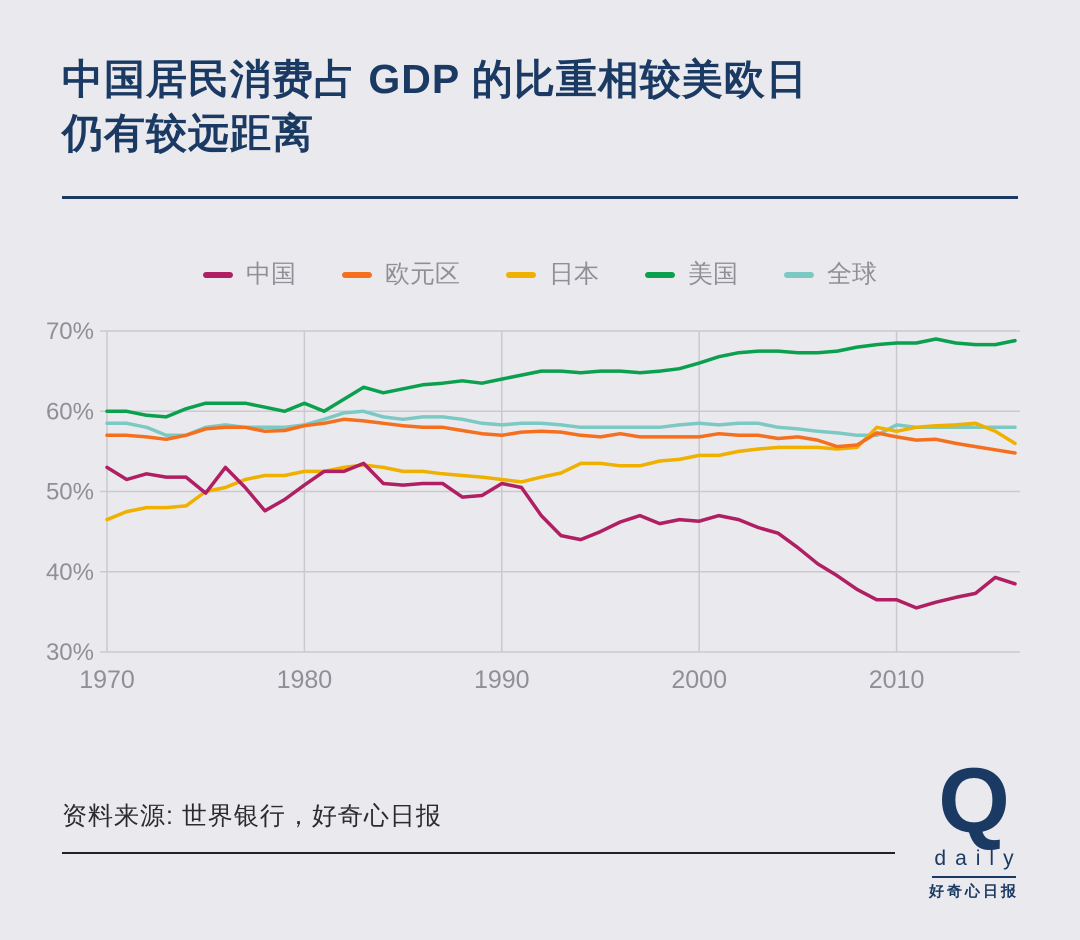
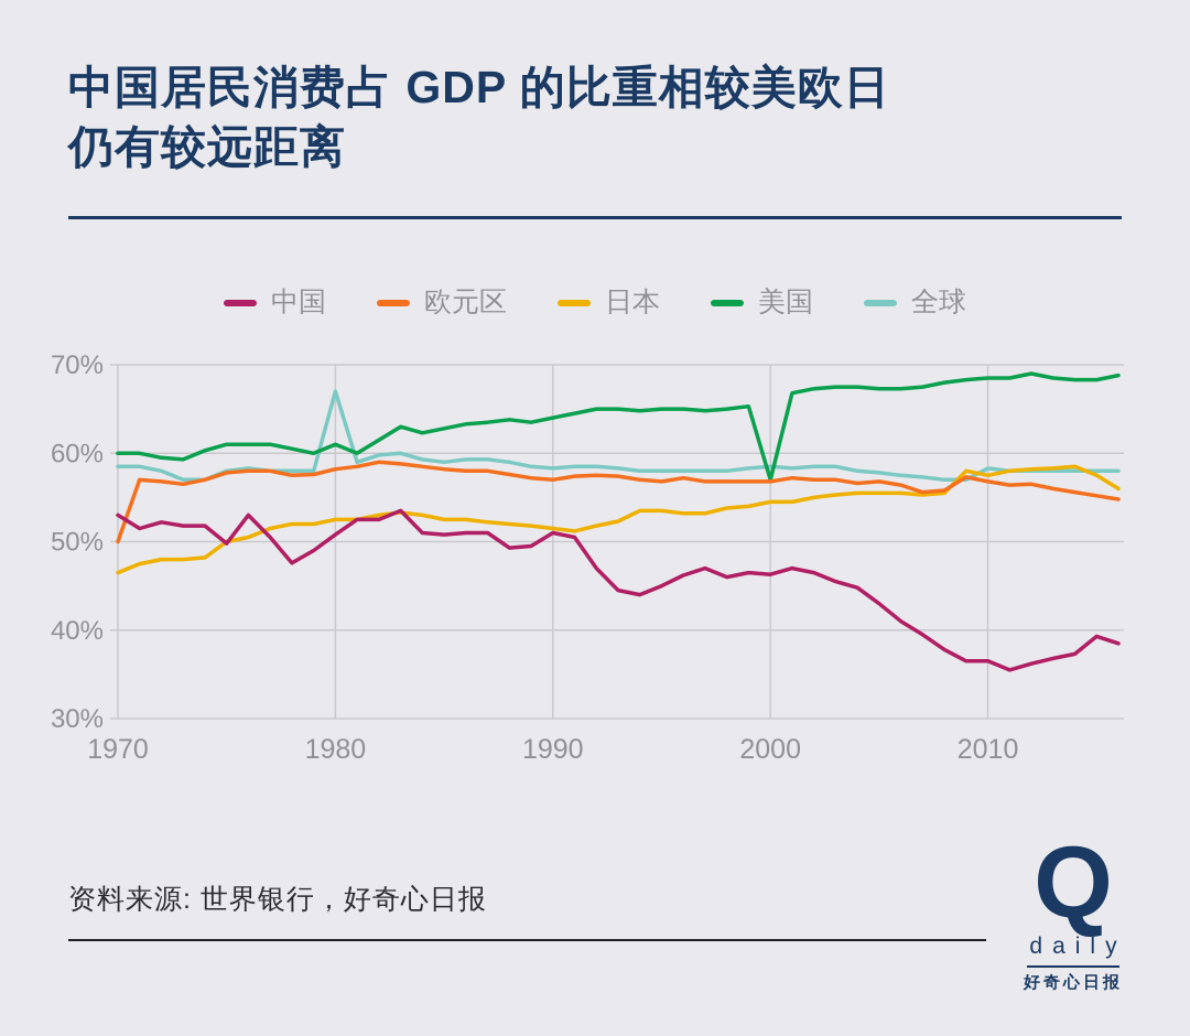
欧元区/1970: 57% -> 50%
全球/1980: 58% -> 67%
美国/2000: 66% -> 57%
